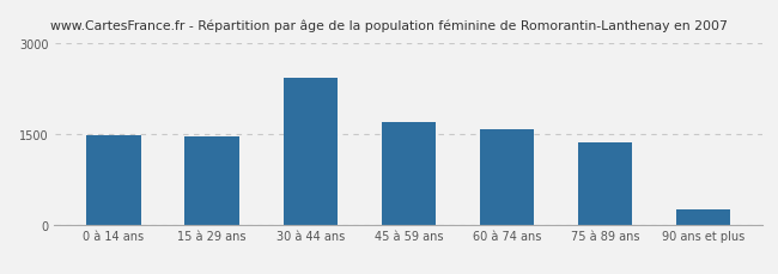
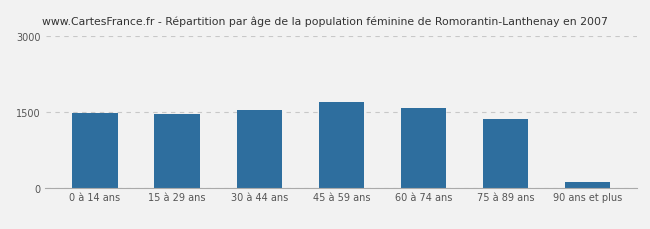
30 à 44 ans: 2420 -> 1540
90 ans et plus: 240 -> 100
